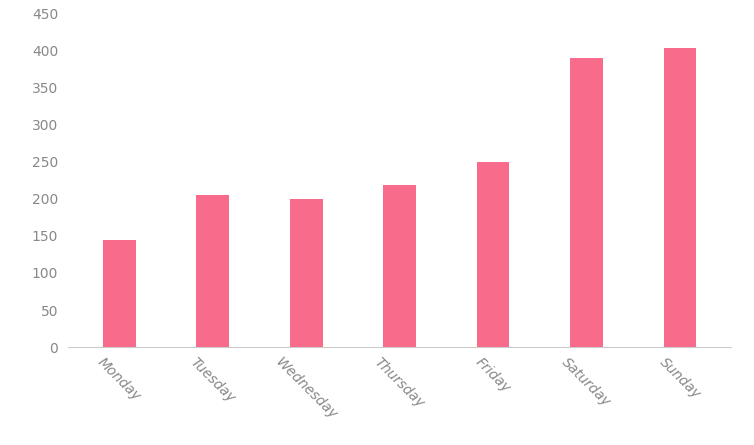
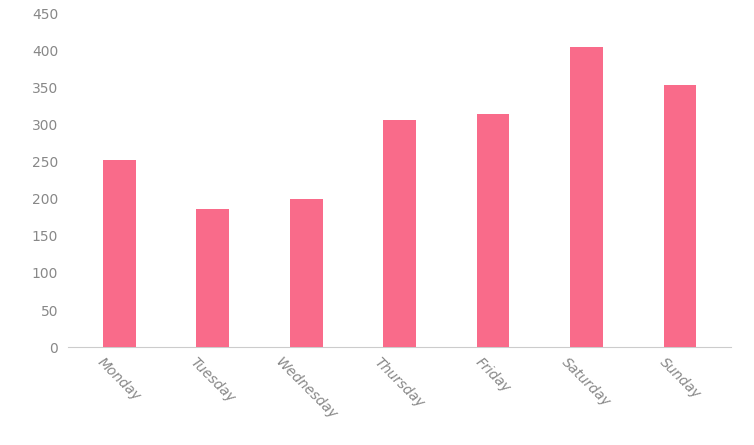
Monday: 144 -> 252
Tuesday: 205 -> 186
Thursday: 219 -> 306
Friday: 250 -> 314
Saturday: 390 -> 404
Sunday: 403 -> 354
